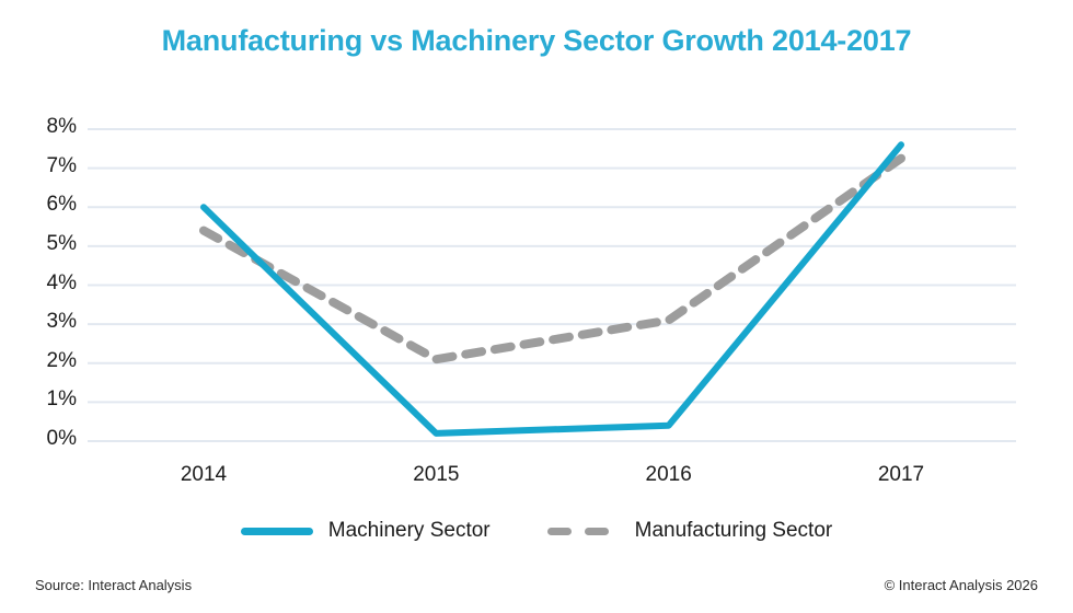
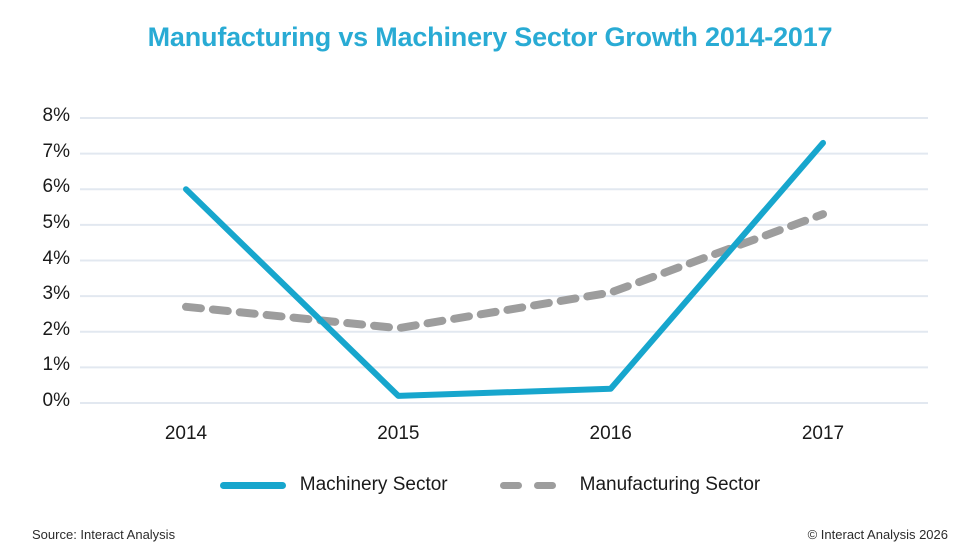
Manufacturing Sector/2014: 5.4% -> 2.7%
Machinery Sector/2017: 7.6% -> 7.3%
Manufacturing Sector/2017: 7.2% -> 5.3%
